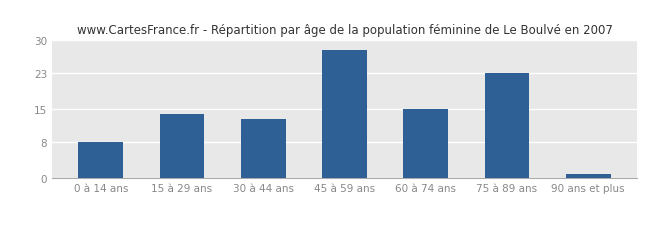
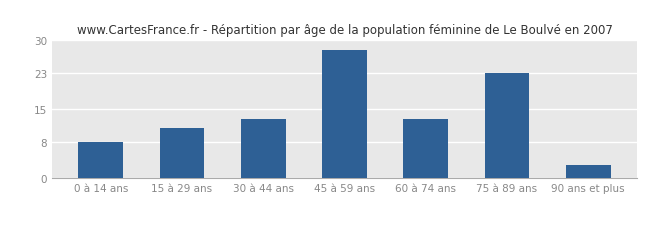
15 à 29 ans: 14 -> 11
60 à 74 ans: 15 -> 13
90 ans et plus: 1 -> 3
